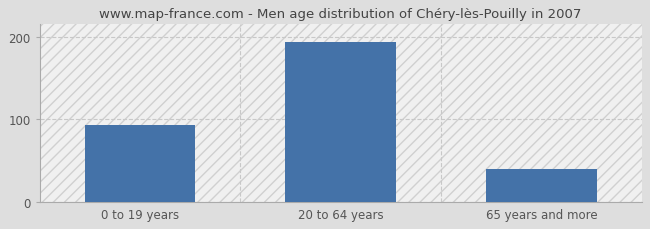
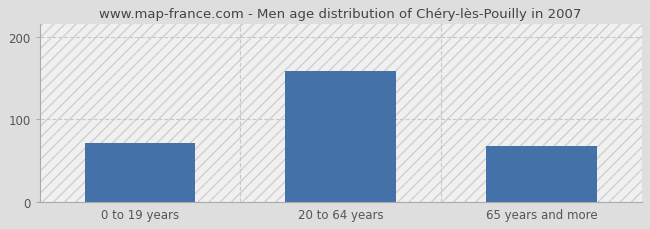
0 to 19 years: 93 -> 72
20 to 64 years: 193 -> 158
65 years and more: 40 -> 68
